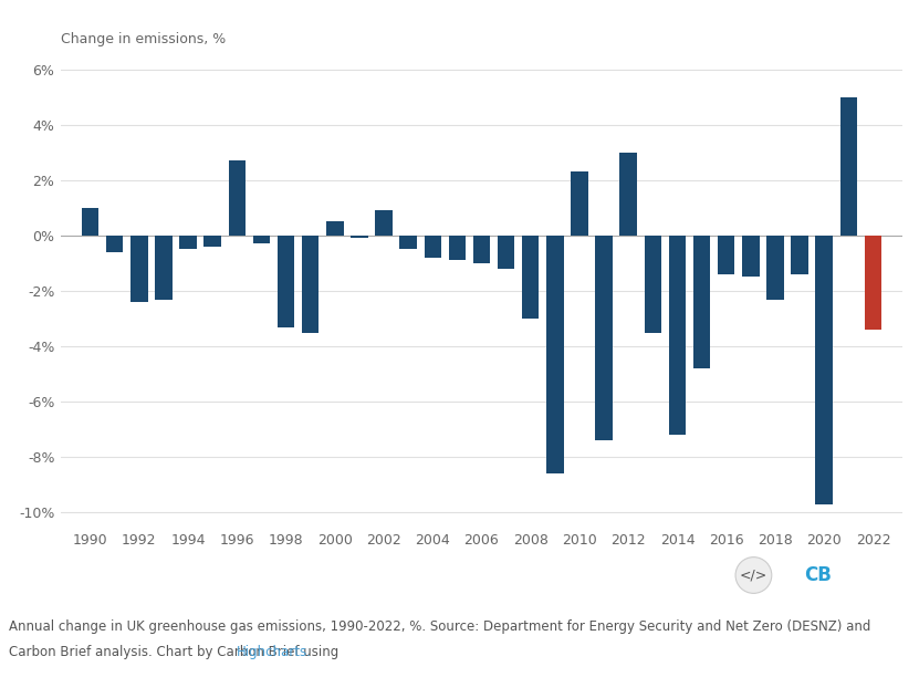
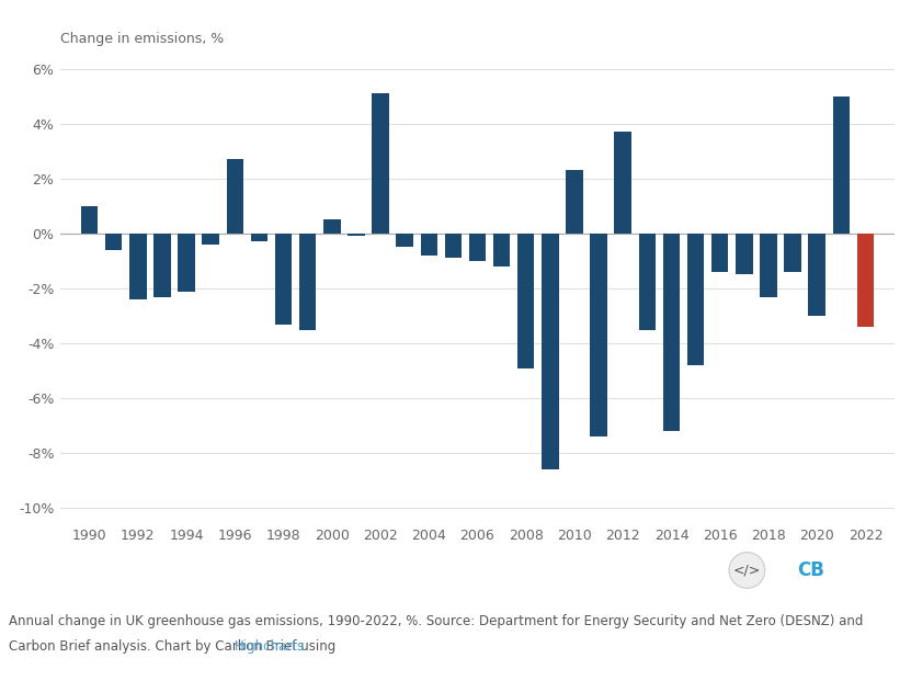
1994: -0.5% -> -2.1%
2002: 0.9% -> 5.1%
2008: -3.0% -> -4.9%
2012: 3.0% -> 3.7%
2020: -9.7% -> -3.0%
